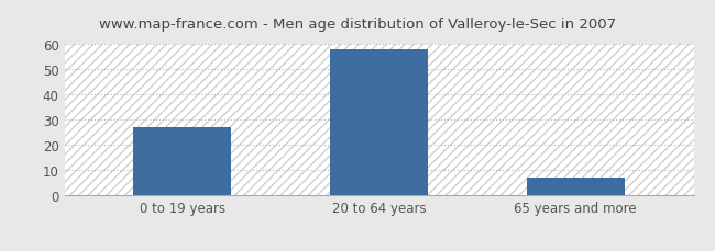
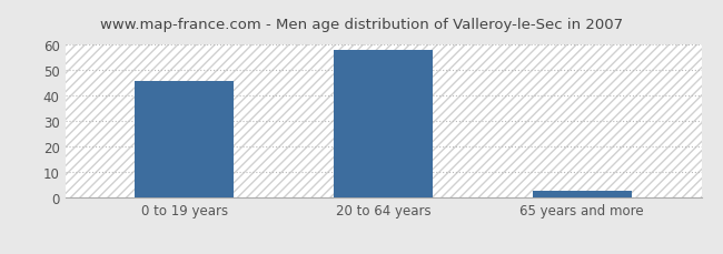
0 to 19 years: 27 -> 46
65 years and more: 7 -> 3
